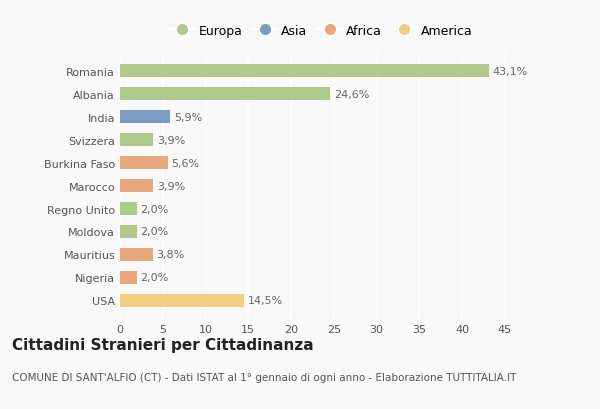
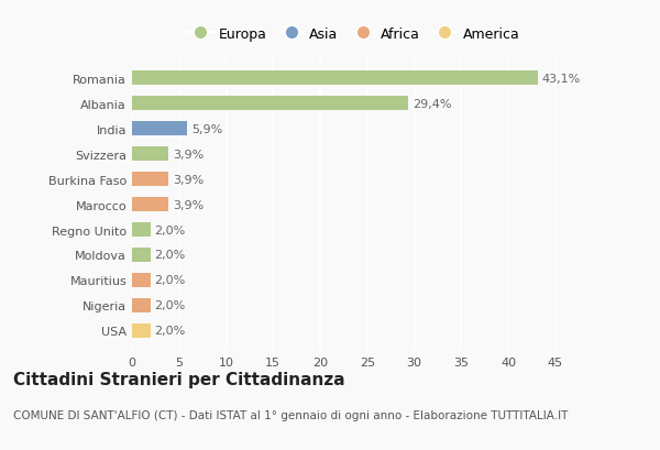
Albania: 24,6% -> 29,4%
Burkina Faso: 5,6% -> 3,9%
Mauritius: 3,8% -> 2,0%
USA: 14,5% -> 2,0%
